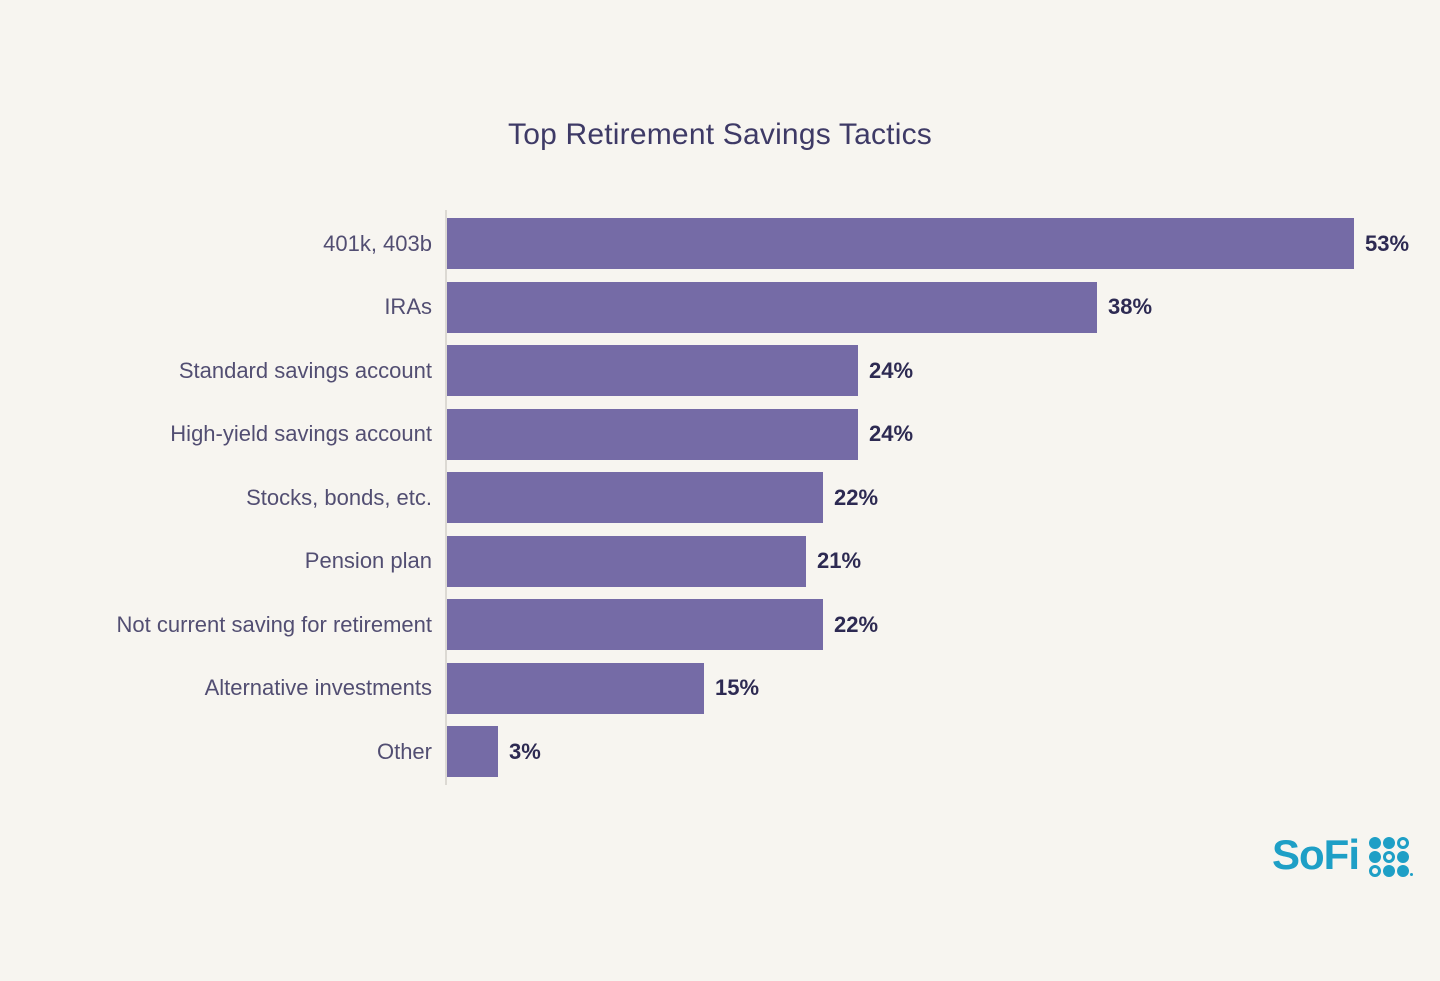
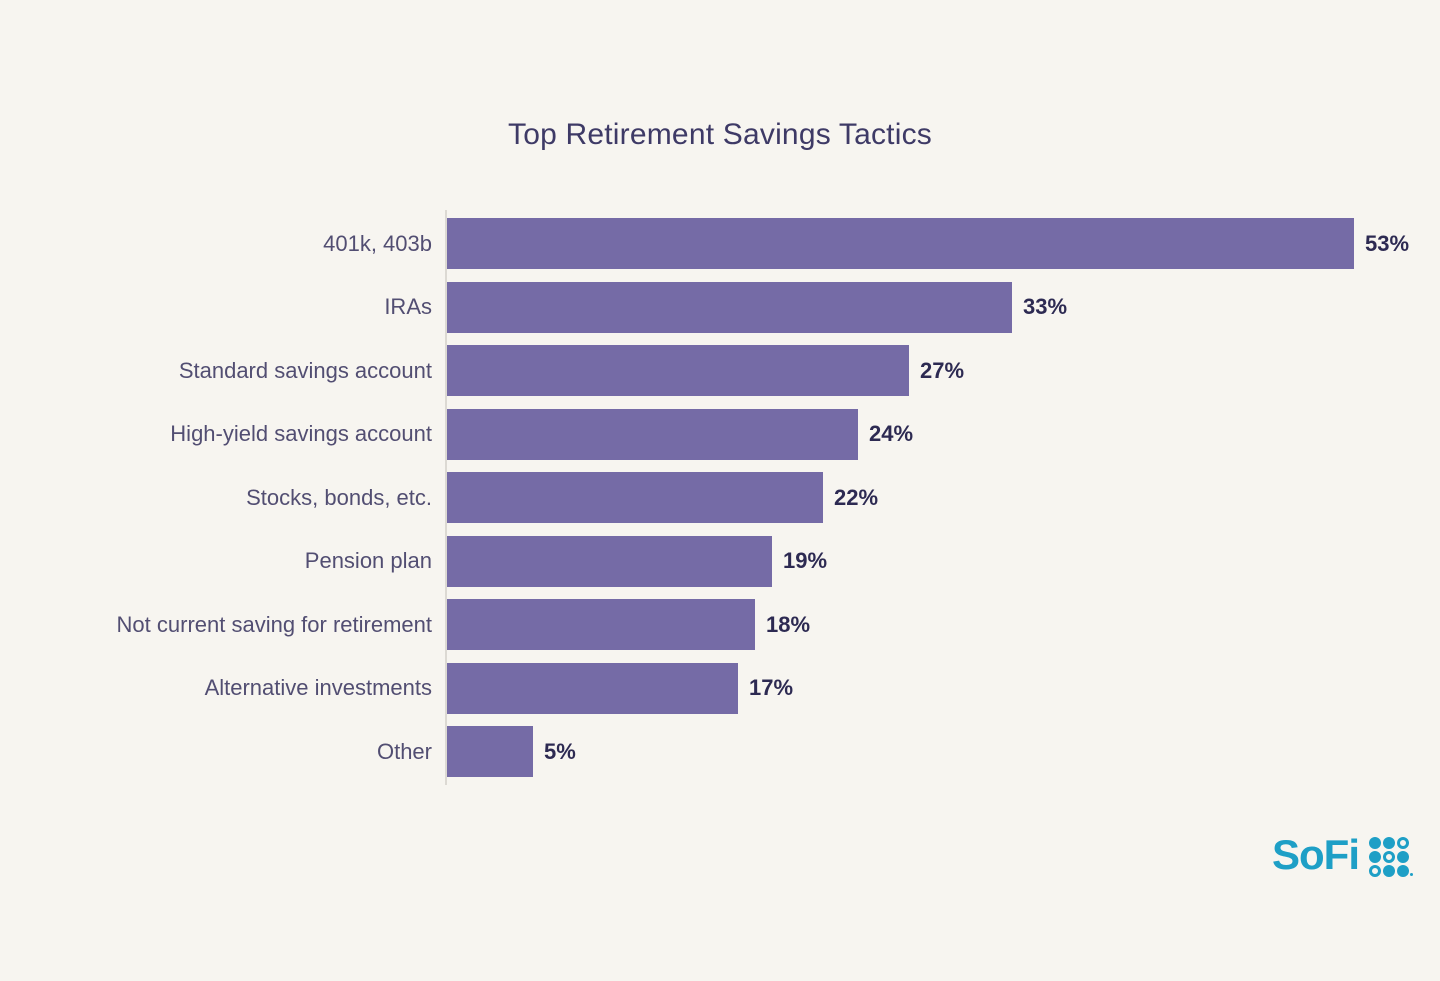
IRAs: 38% -> 33%
Standard savings account: 24% -> 27%
Pension plan: 21% -> 19%
Not current saving for retirement: 22% -> 18%
Alternative investments: 15% -> 17%
Other: 3% -> 5%
